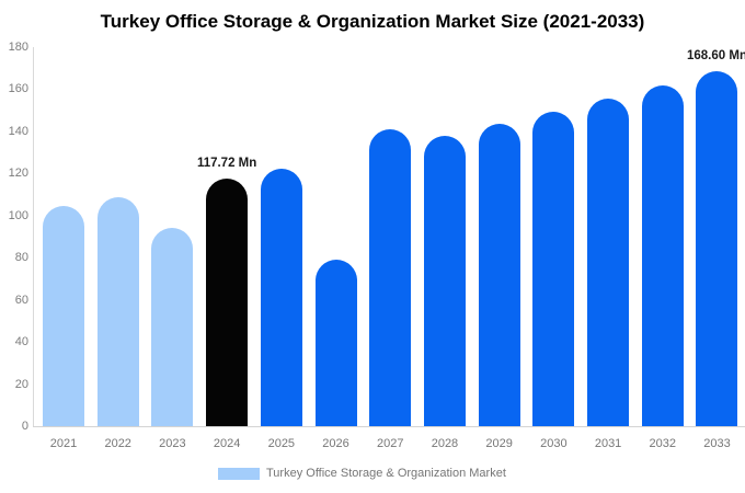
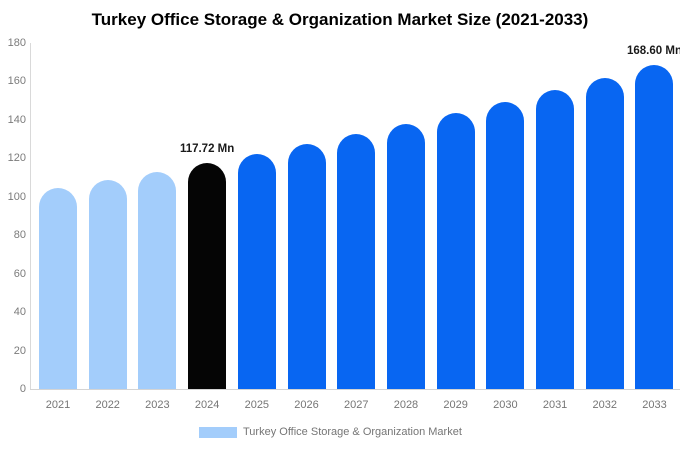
2023: 94 -> 113
2026: 79 -> 128
2027: 141 -> 133
